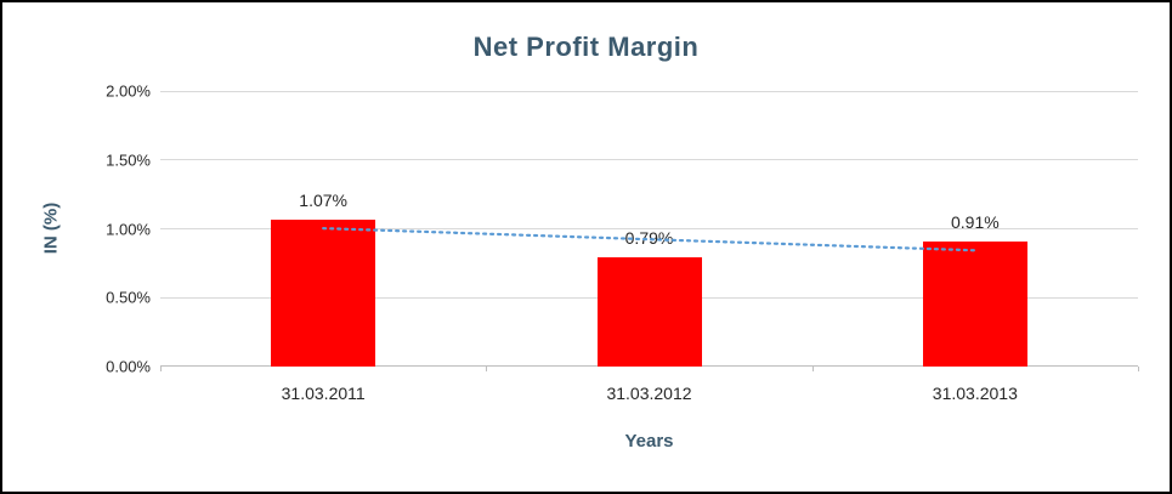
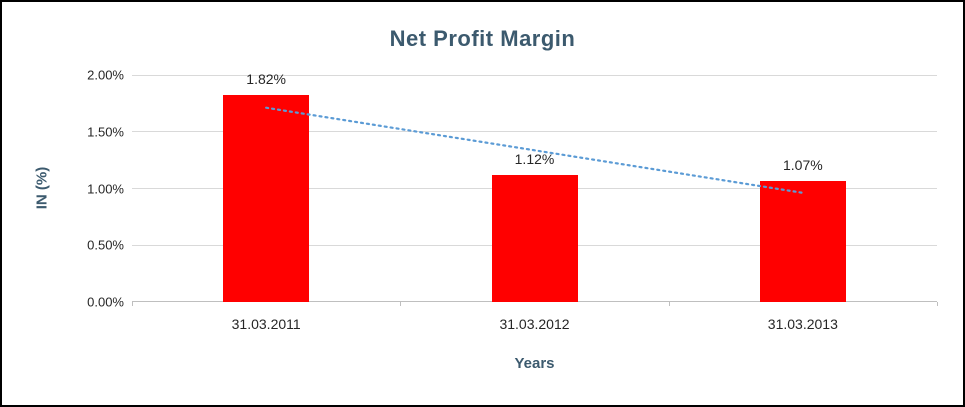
31.03.2011: 1.07% -> 1.82%
31.03.2012: 0.79% -> 1.12%
31.03.2013: 0.91% -> 1.07%
